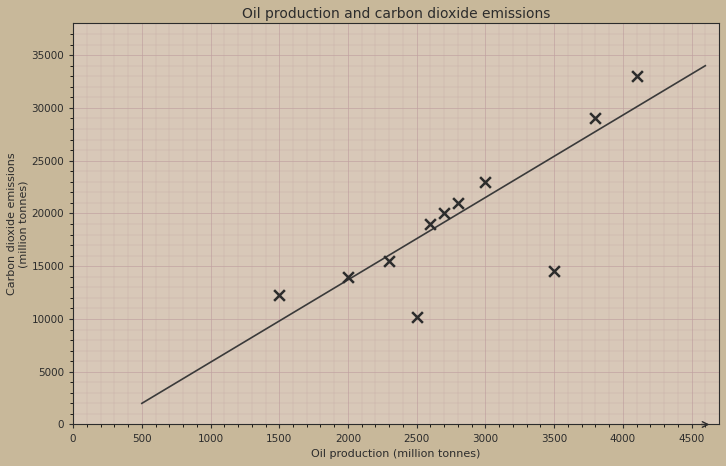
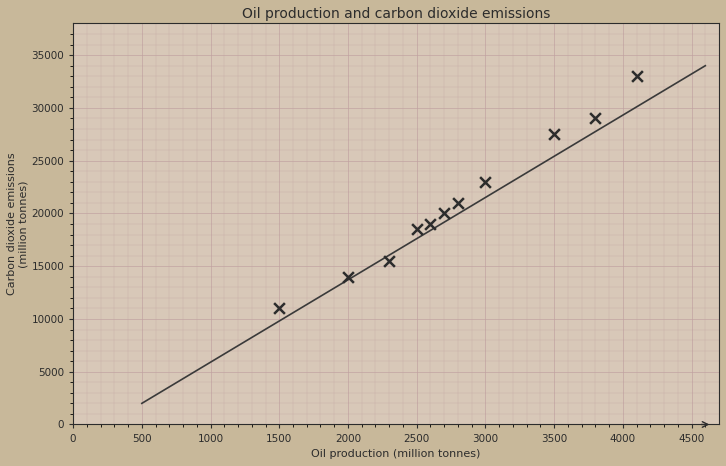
1500: 12300 -> 11000
2500: 10200 -> 18500
3500: 14500 -> 27500
